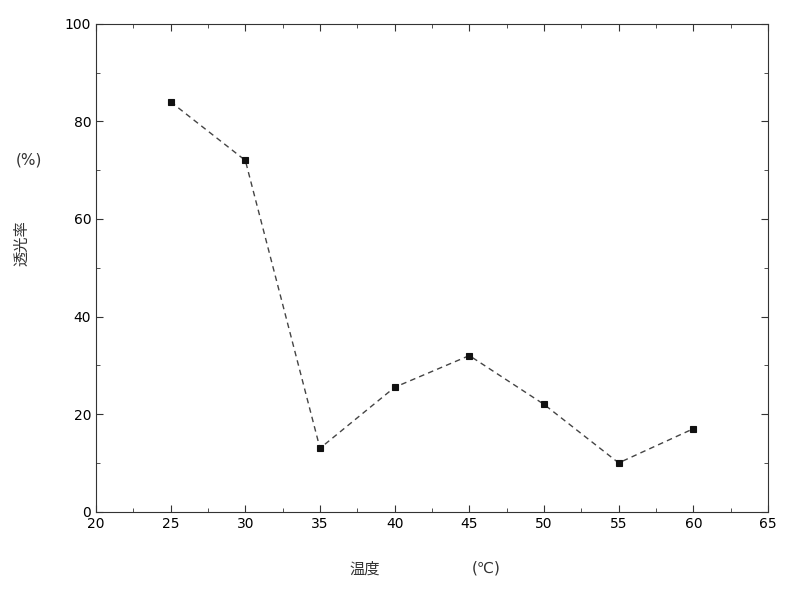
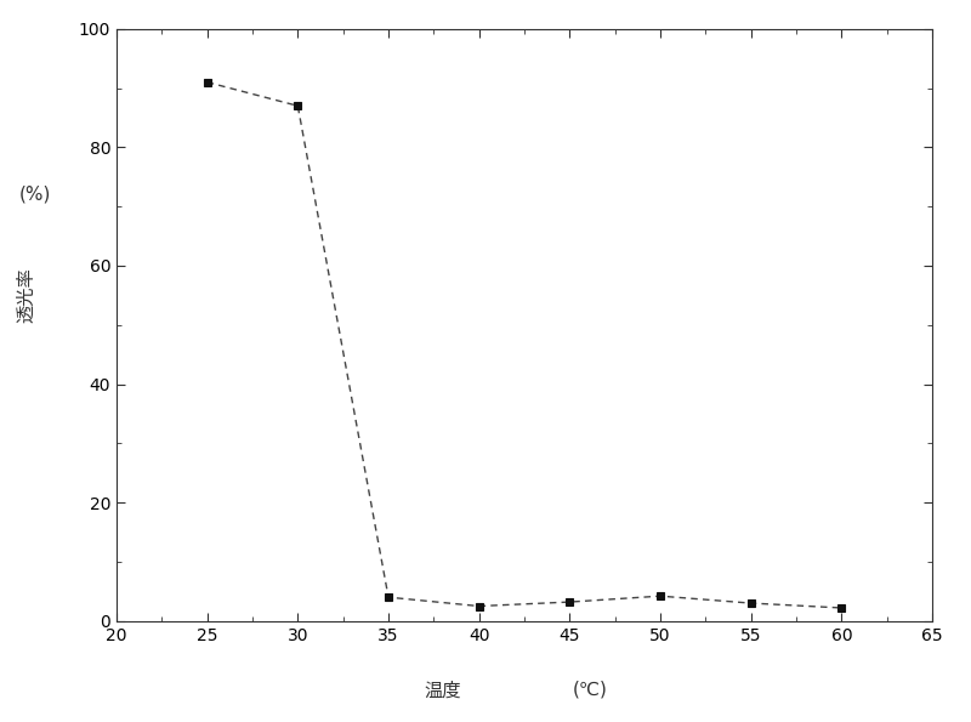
25: 84.0 -> 91.0
30: 72.0 -> 87.0
35: 13.0 -> 4.0
40: 25.5 -> 2.5
45: 32.0 -> 3.2
50: 22.0 -> 4.2
55: 10.0 -> 3.0
60: 17.0 -> 2.2
